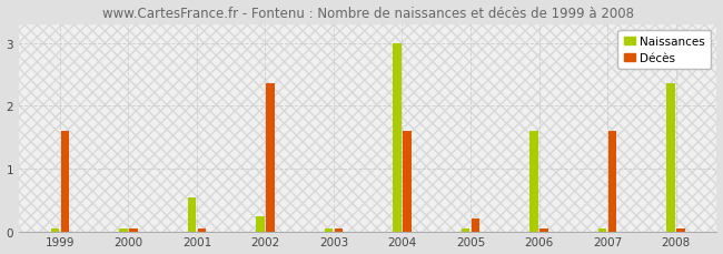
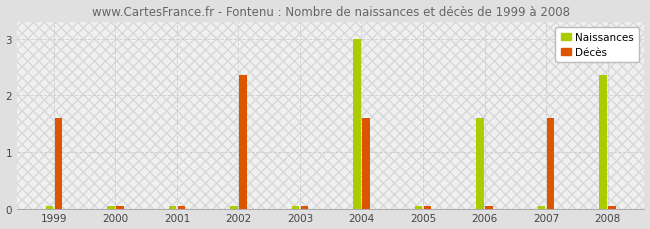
Naissances/2001: 0.54 -> 0.05
Naissances/2002: 0.24 -> 0.05
Décès/2005: 0.20 -> 0.05
